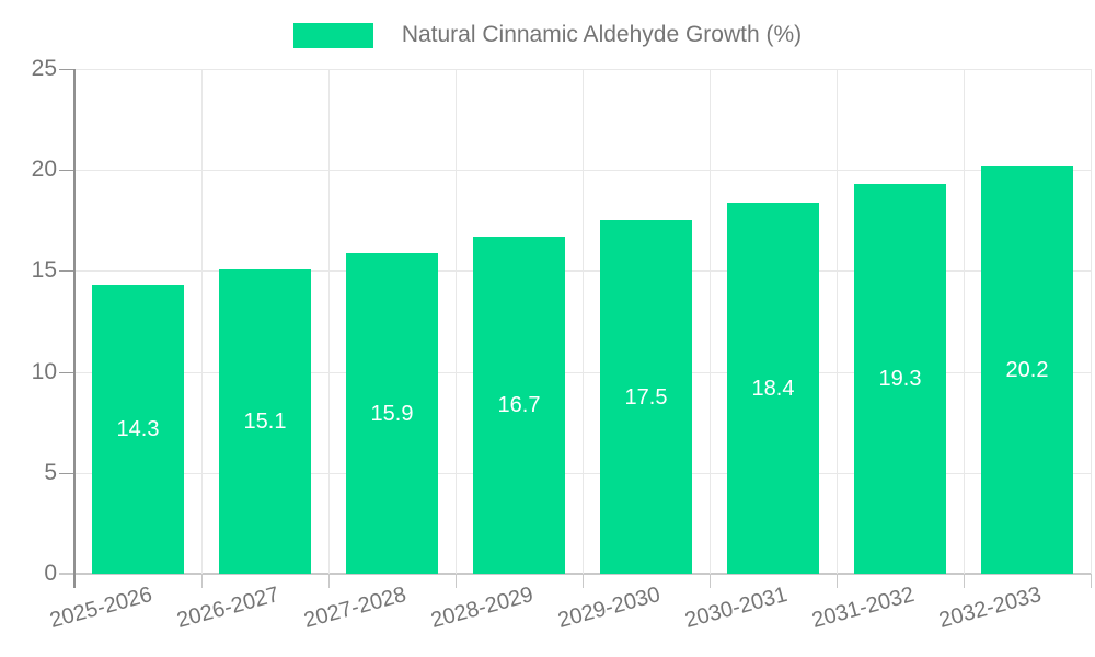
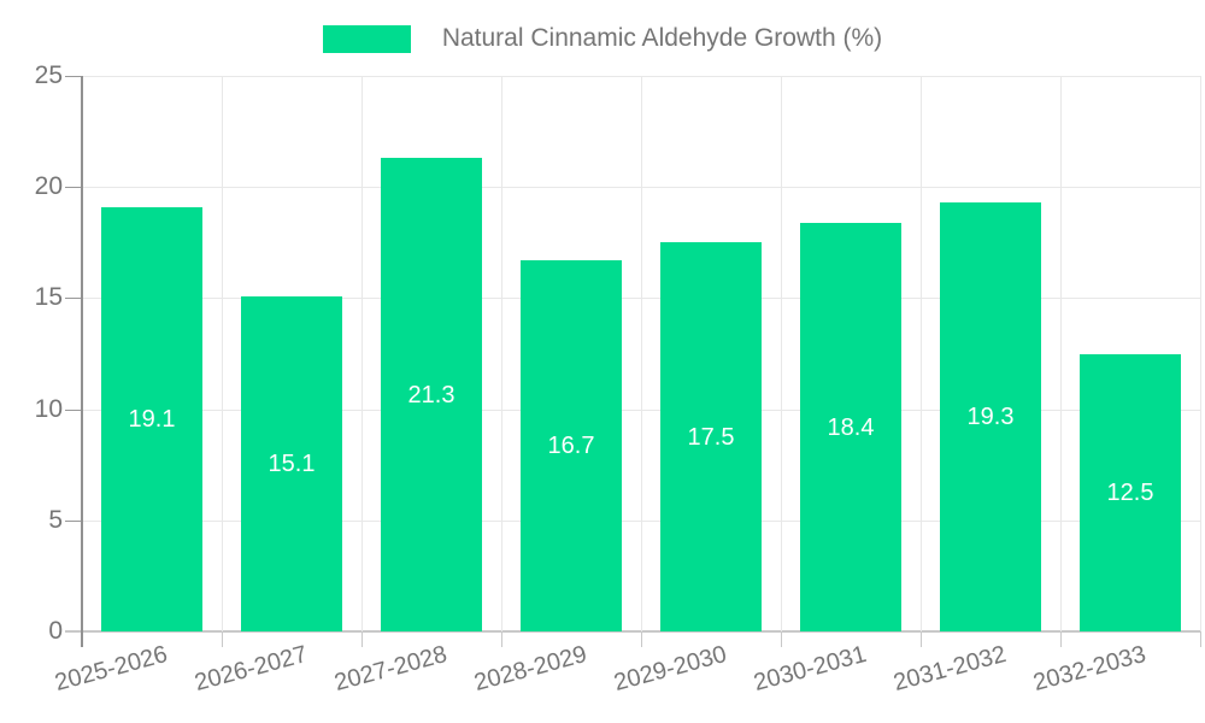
2025-2026: 14.3 -> 19.1
2027-2028: 15.9 -> 21.3
2032-2033: 20.2 -> 12.5
